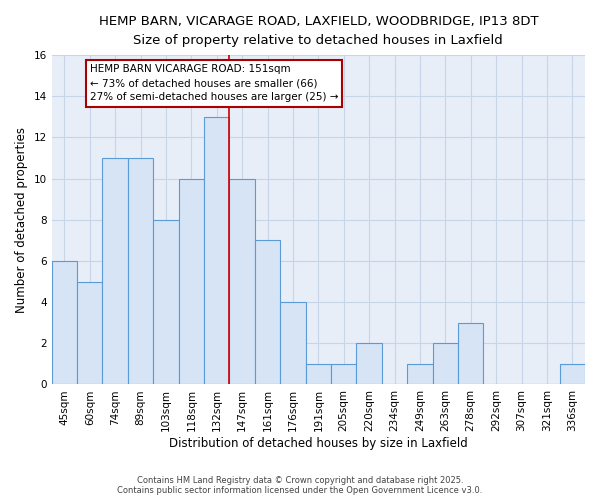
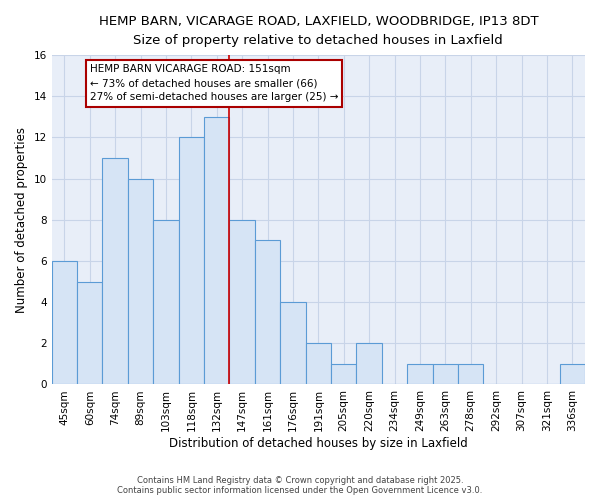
89sqm: 11 -> 10
118sqm: 10 -> 12
147sqm: 10 -> 8
191sqm: 1 -> 2
263sqm: 2 -> 1
278sqm: 3 -> 1
